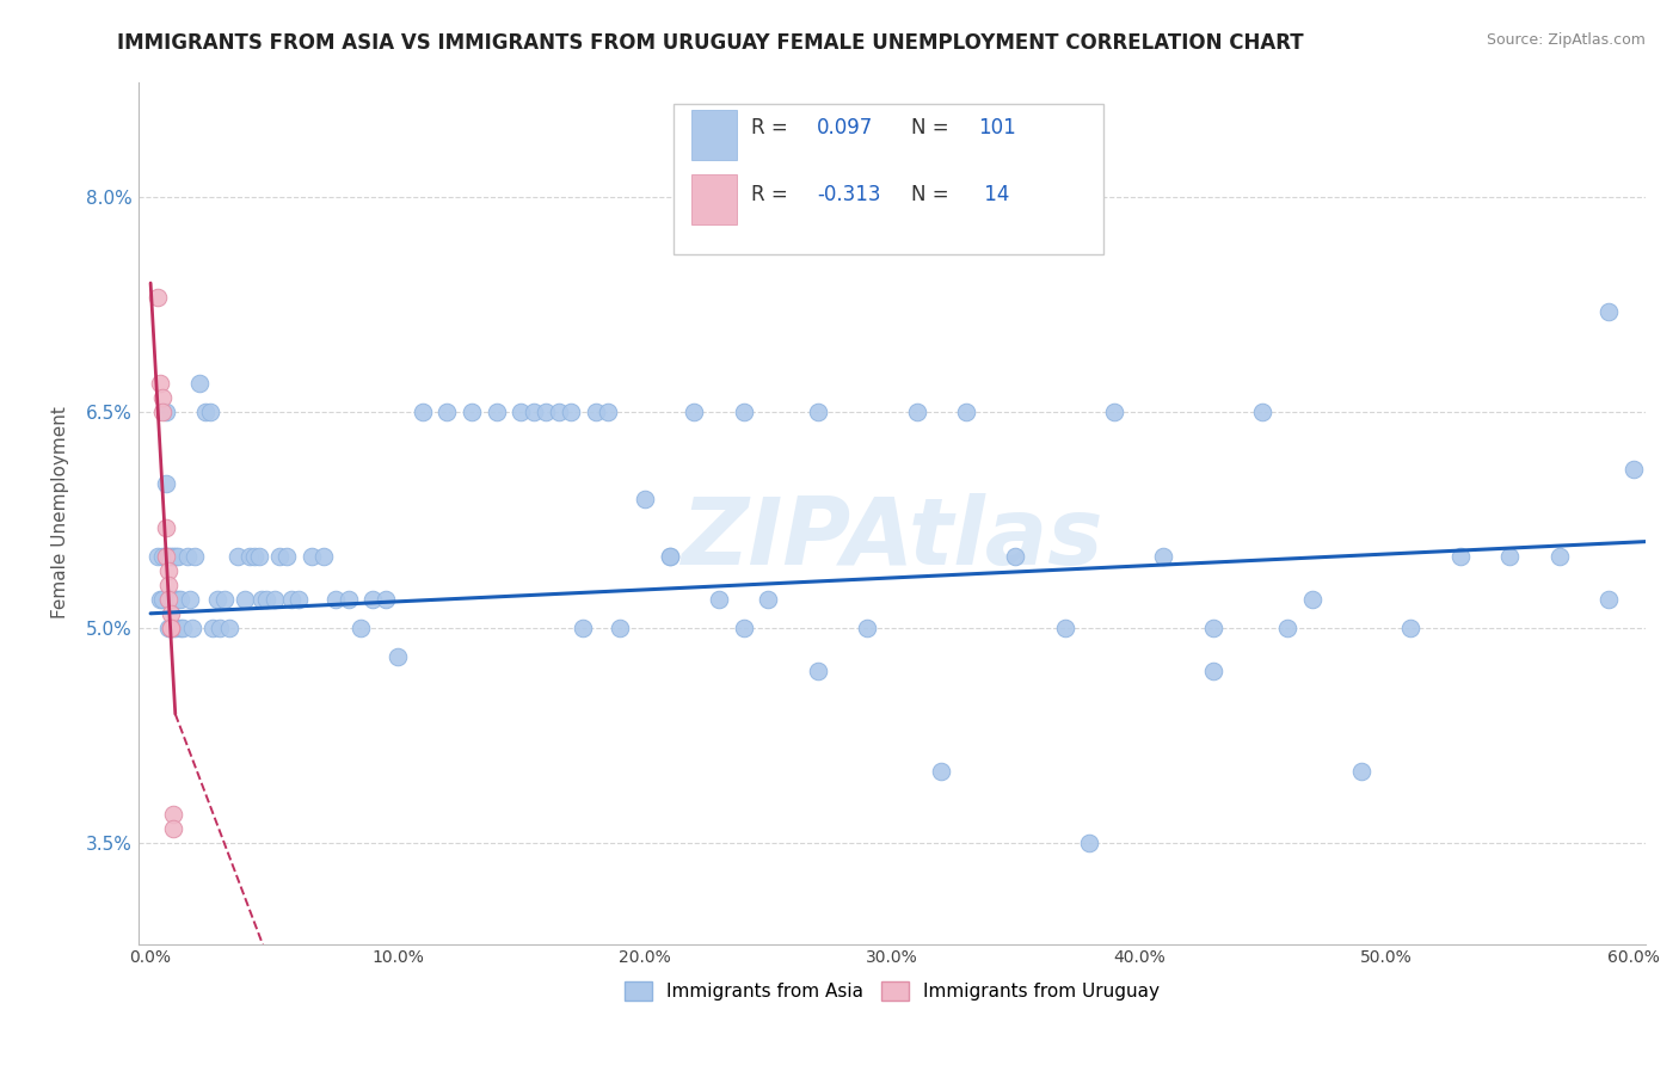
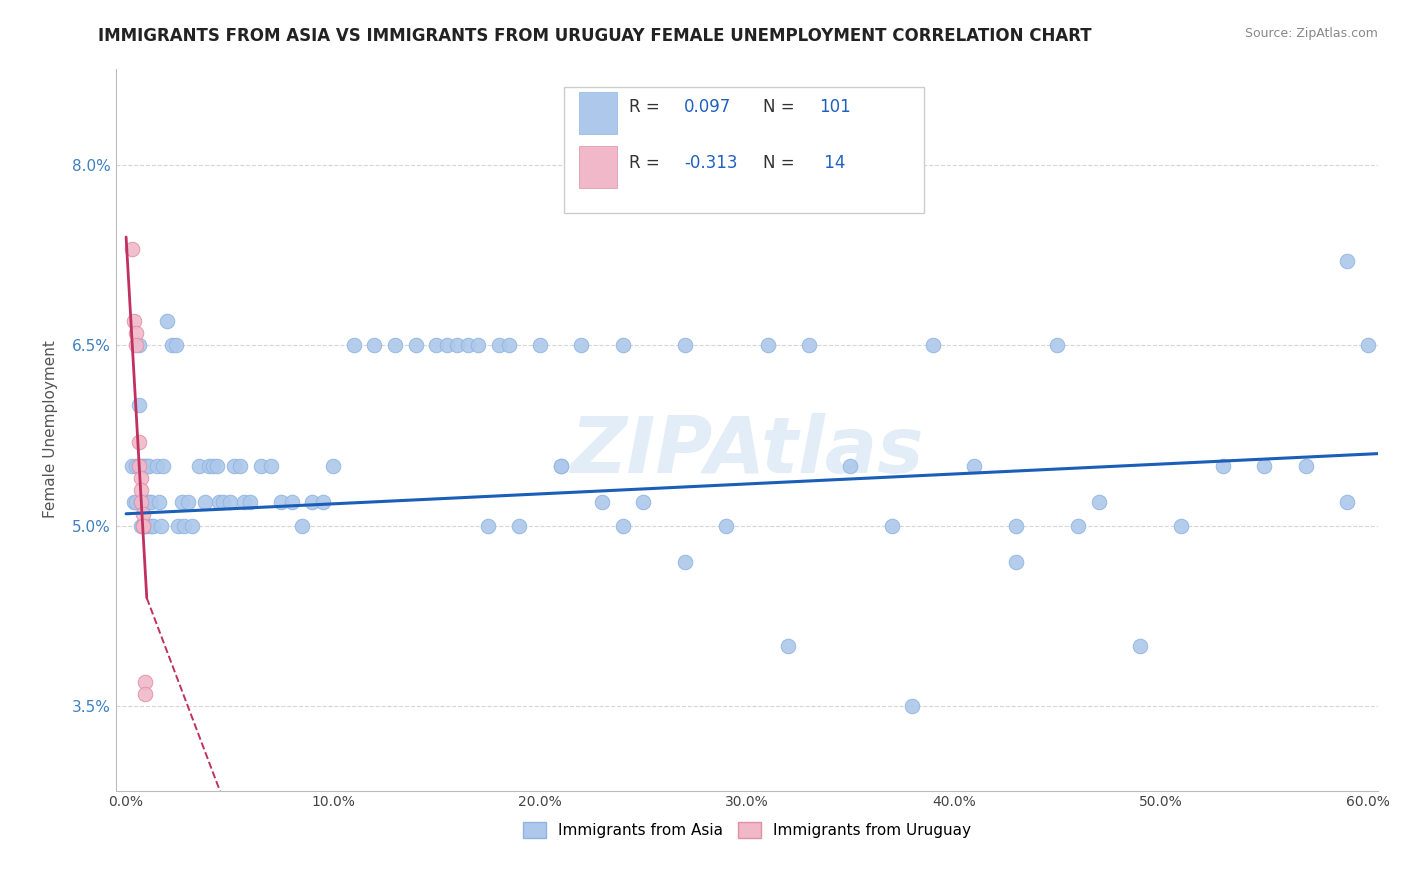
Immigrants from Asia/10.0%: 4.8% -> 5.5%
Immigrants from Asia/20.0%: 5.9% -> 6.5%
Immigrants from Asia/60.0%: 6.1% -> 6.5%
